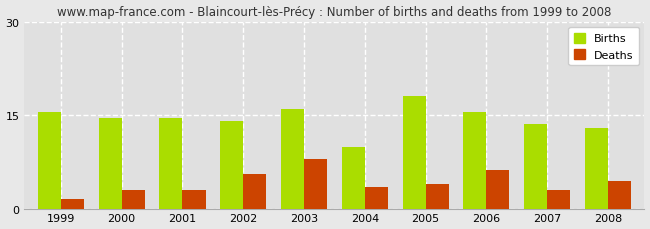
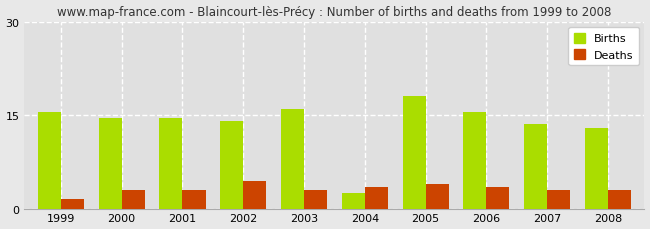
Deaths/2002: 5.6 -> 4.5
Deaths/2003: 8.0 -> 3.0
Births/2004: 9.8 -> 2.5
Deaths/2006: 6.2 -> 3.5
Deaths/2008: 4.4 -> 3.0
